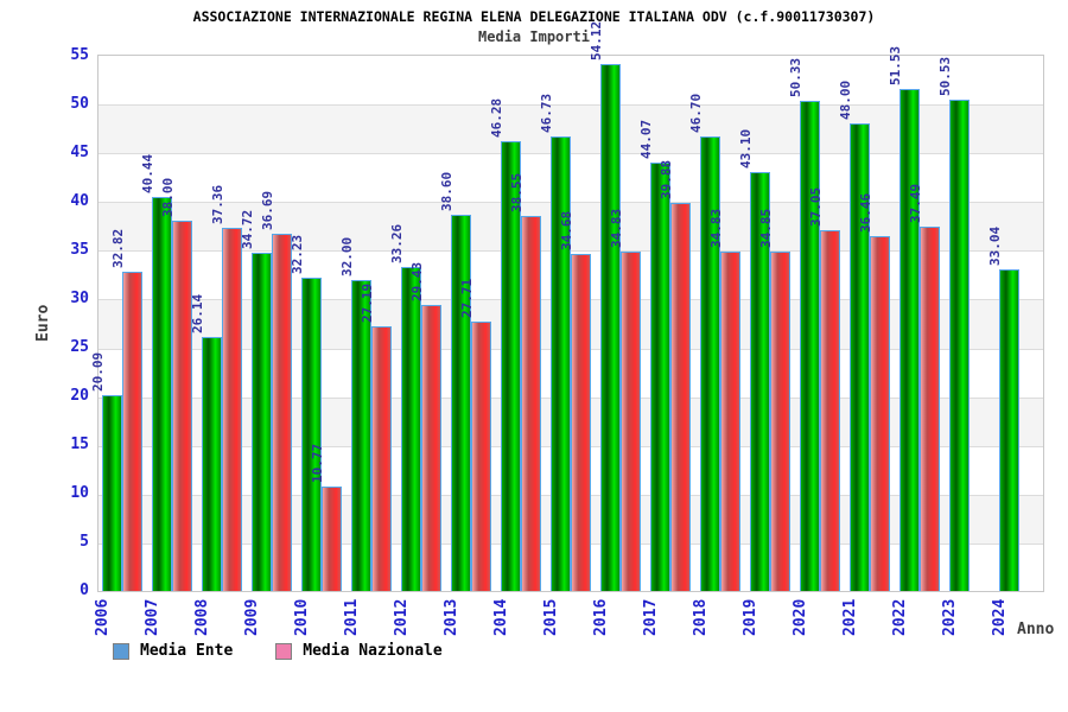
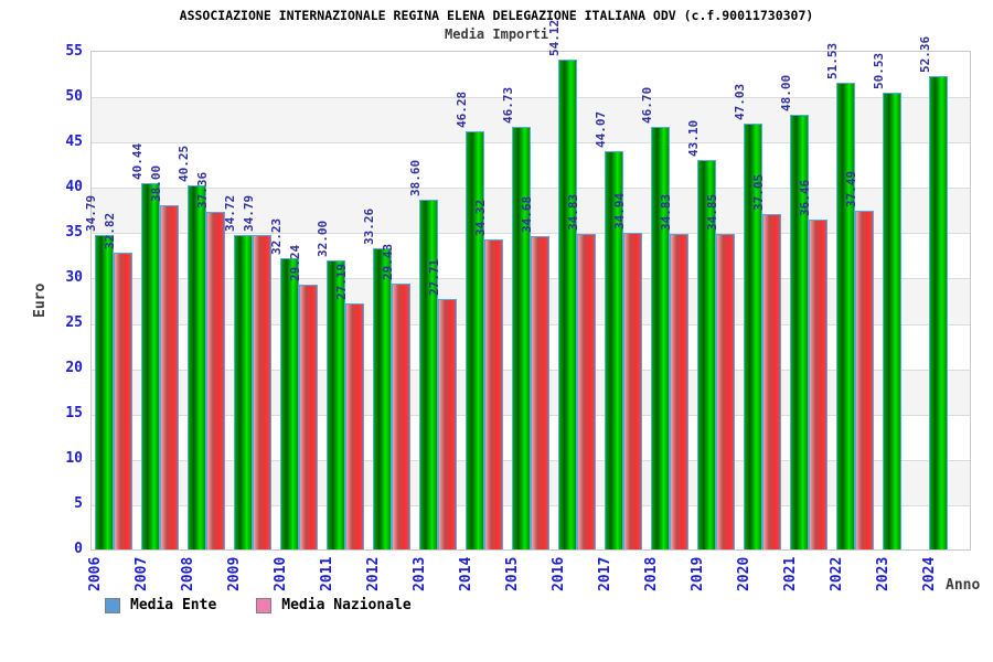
Media Ente/2006: 20.09 -> 34.79
Media Ente/2008: 26.14 -> 40.25
Media Nazionale/2009: 36.69 -> 34.79
Media Nazionale/2010: 10.77 -> 29.24
Media Nazionale/2014: 38.55 -> 34.32
Media Nazionale/2017: 39.88 -> 34.94
Media Ente/2020: 50.33 -> 47.03
Media Ente/2024: 33.04 -> 52.36
